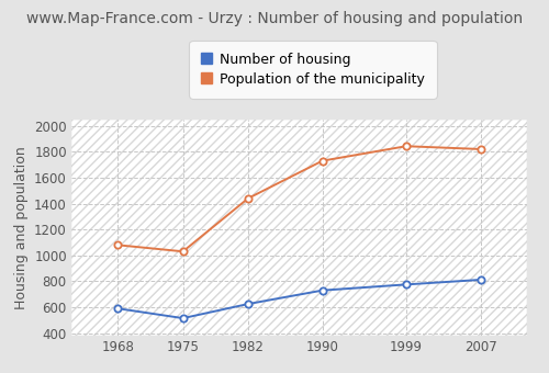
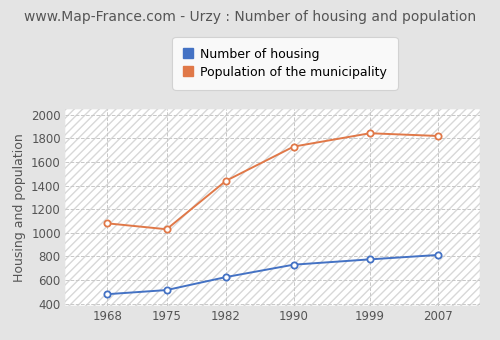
Number of housing/1968: 590 -> 480
